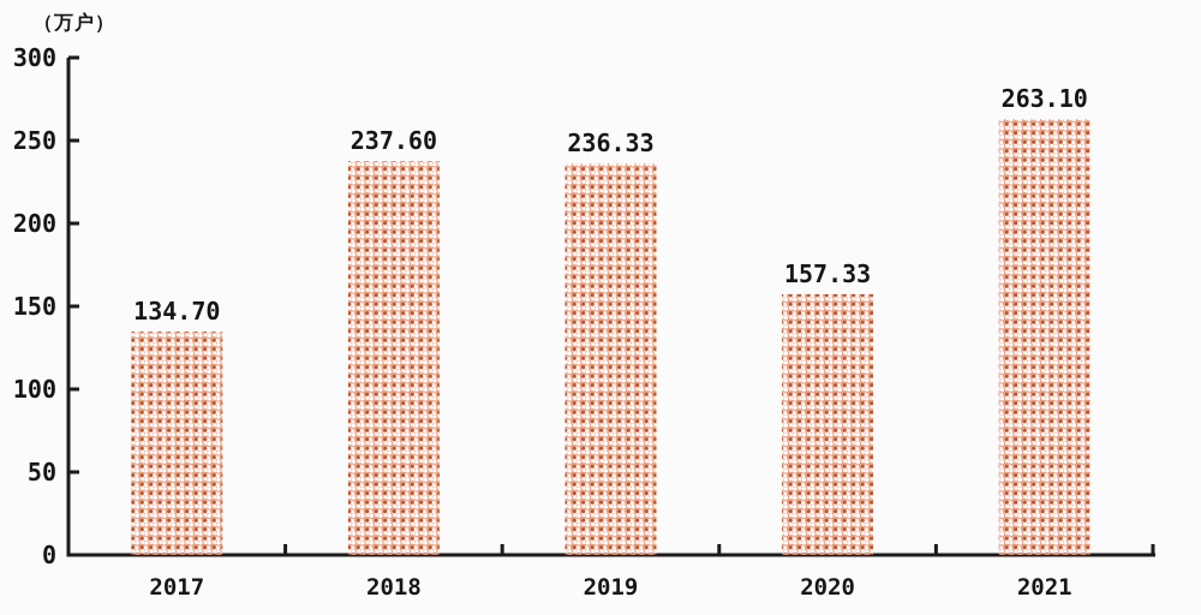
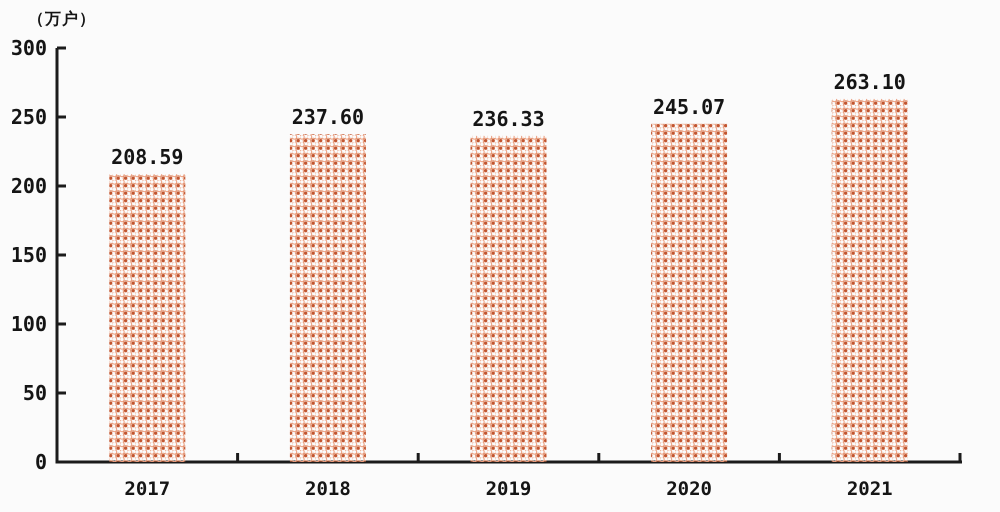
2017: 134.70 -> 208.59
2020: 157.33 -> 245.07
